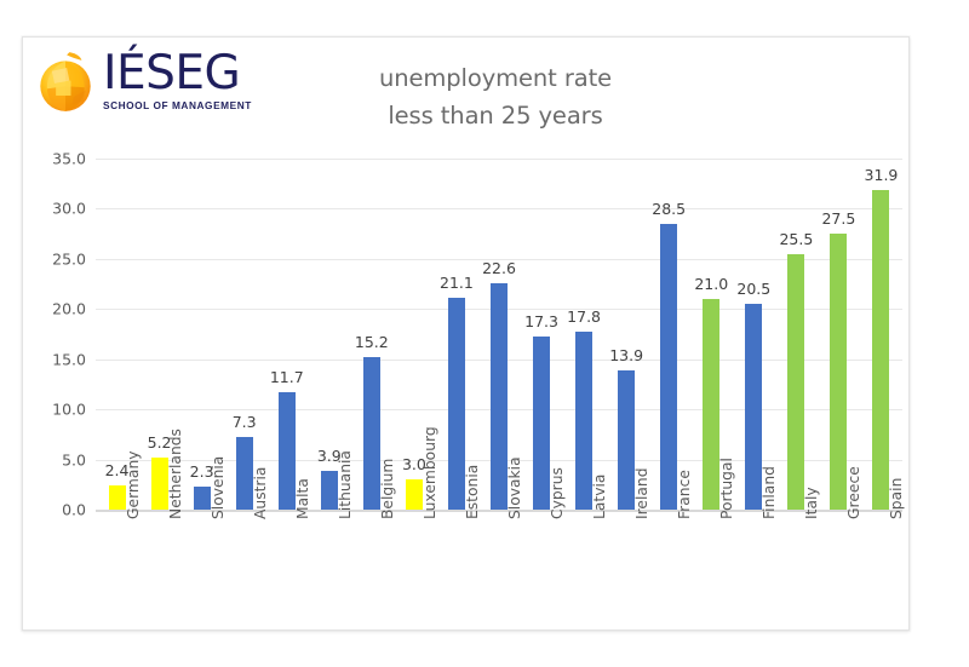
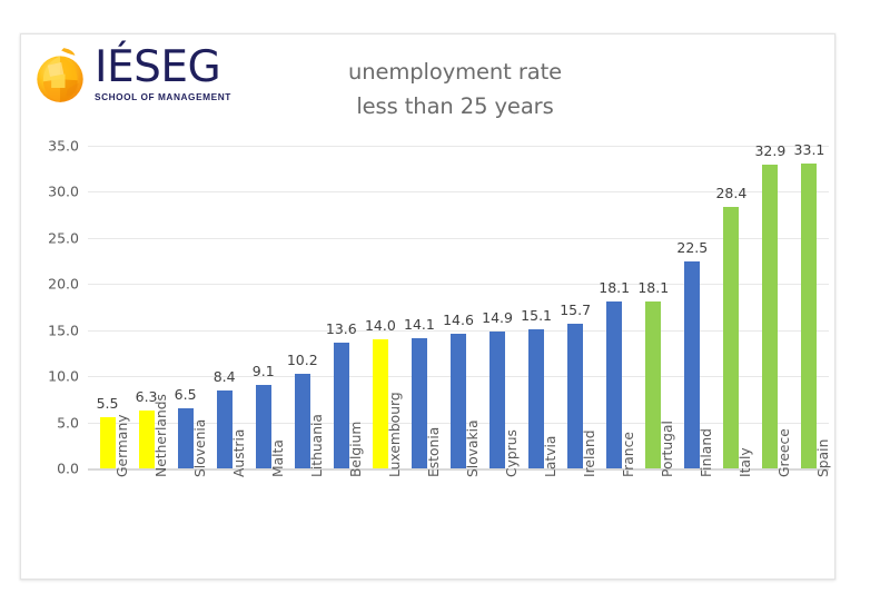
Germany: 2.4 -> 5.5
Netherlands: 5.2 -> 6.3
Slovenia: 2.3 -> 6.5
Austria: 7.3 -> 8.4
Malta: 11.7 -> 9.1
Lithuania: 3.9 -> 10.2
Belgium: 15.2 -> 13.6
Luxembourg: 3.0 -> 14.0
Estonia: 21.1 -> 14.1
Slovakia: 22.6 -> 14.6
Cyprus: 17.3 -> 14.9
Latvia: 17.8 -> 15.1
Ireland: 13.9 -> 15.7
France: 28.5 -> 18.1
Portugal: 21.0 -> 18.1
Finland: 20.5 -> 22.5
Italy: 25.5 -> 28.4
Greece: 27.5 -> 32.9
Spain: 31.9 -> 33.1
